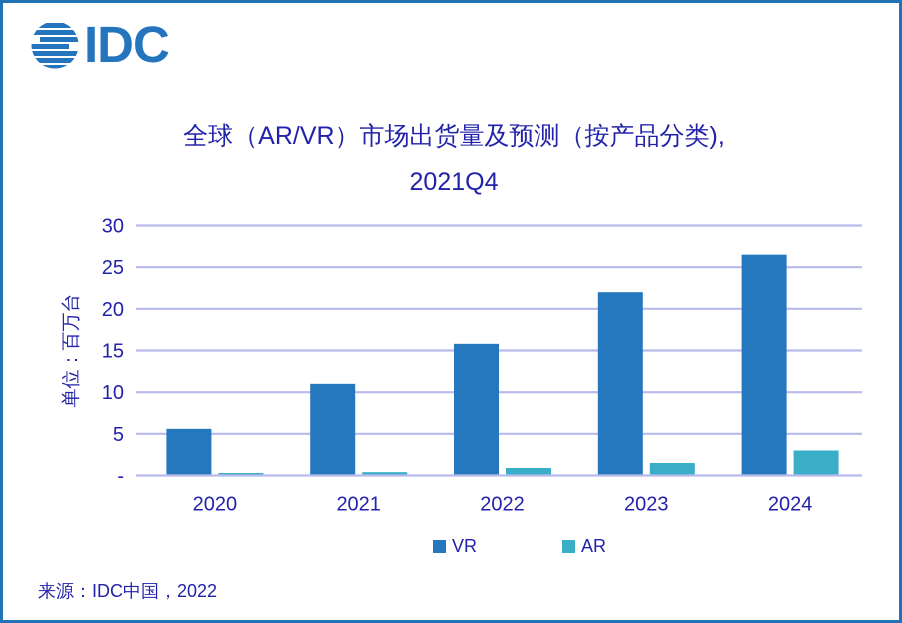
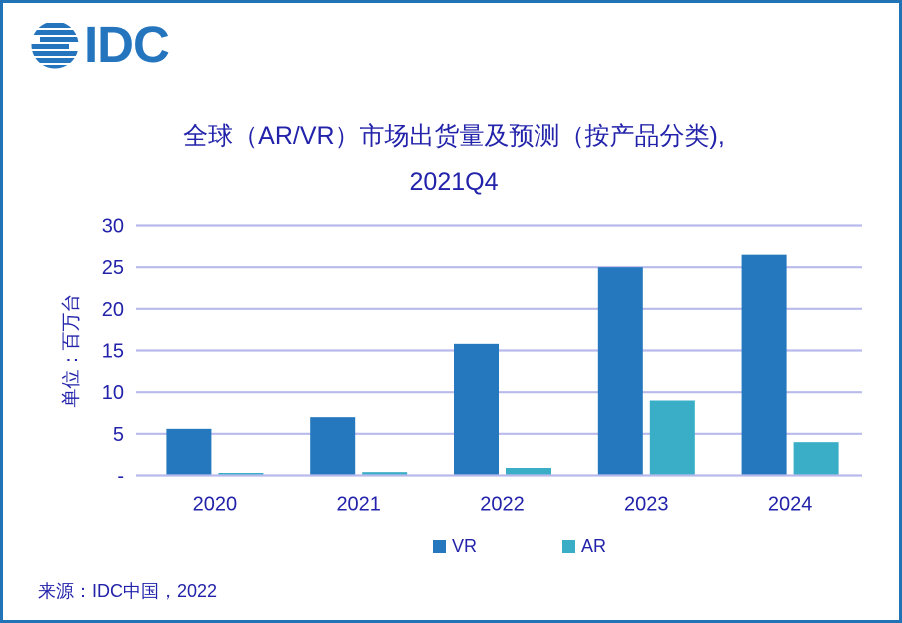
VR/2021: 11 -> 7
VR/2023: 22 -> 25
AR/2023: 2 -> 9
AR/2024: 3 -> 4
